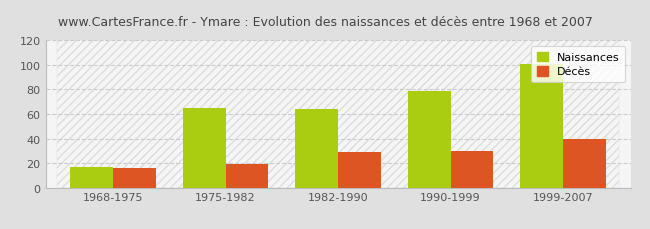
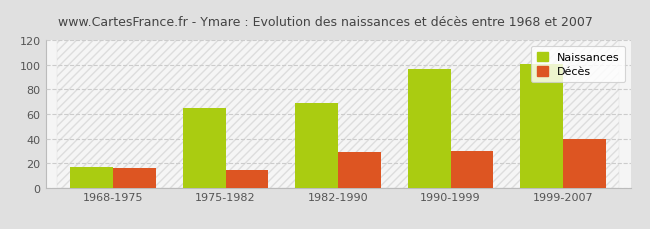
Décès/1975-1982: 19 -> 14
Naissances/1982-1990: 64 -> 69
Naissances/1990-1999: 79 -> 97
